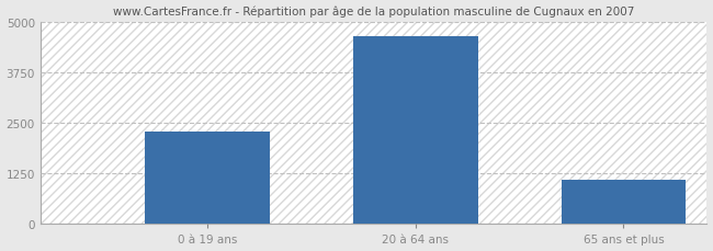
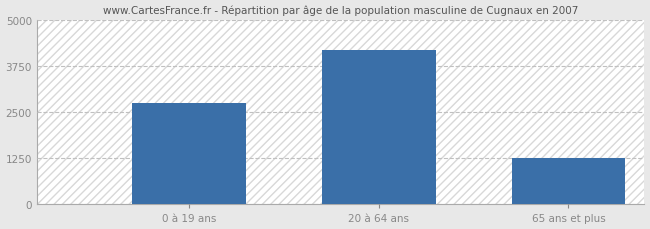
0 à 19 ans: 2300 -> 2750
20 à 64 ans: 4650 -> 4200
65 ans et plus: 1100 -> 1250
